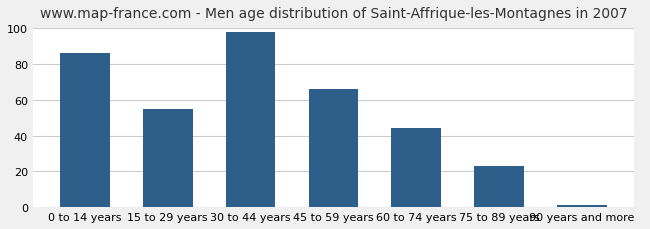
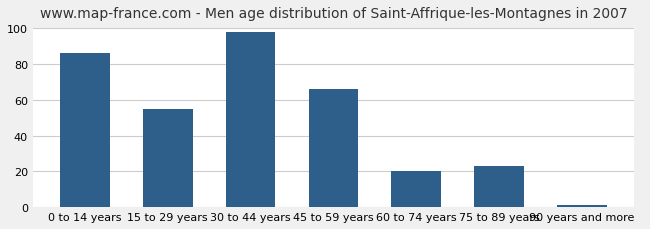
60 to 74 years: 44 -> 20
